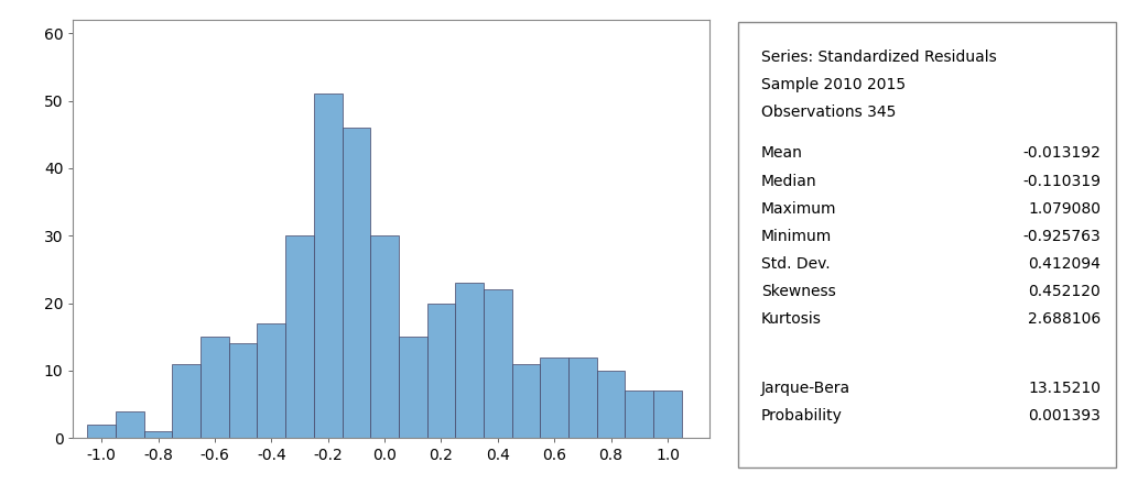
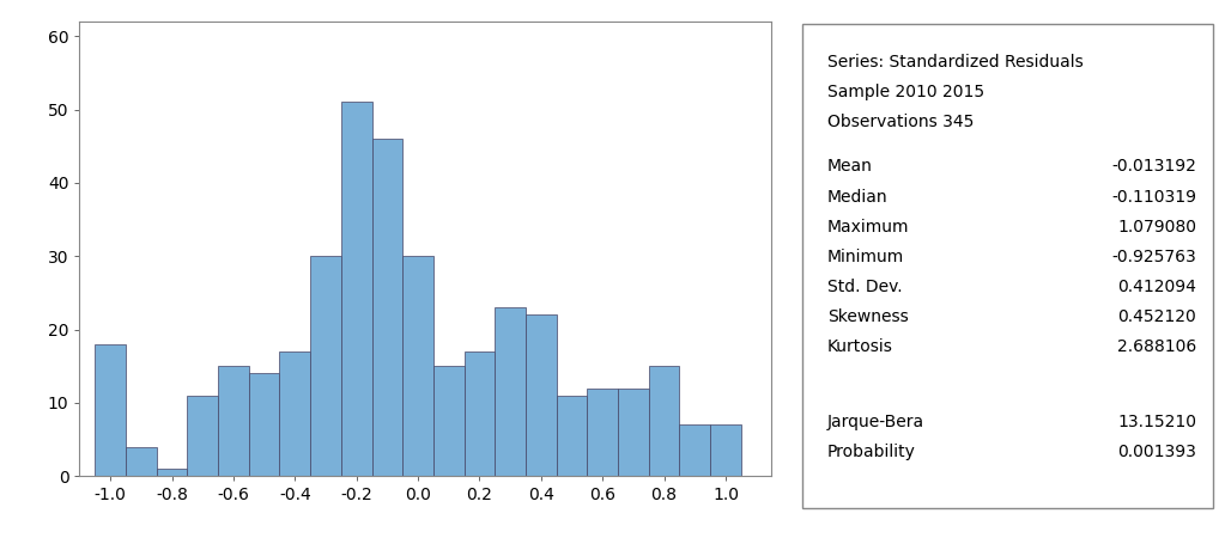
-1.0: 2 -> 18
0.2: 20 -> 17
0.8: 10 -> 15
